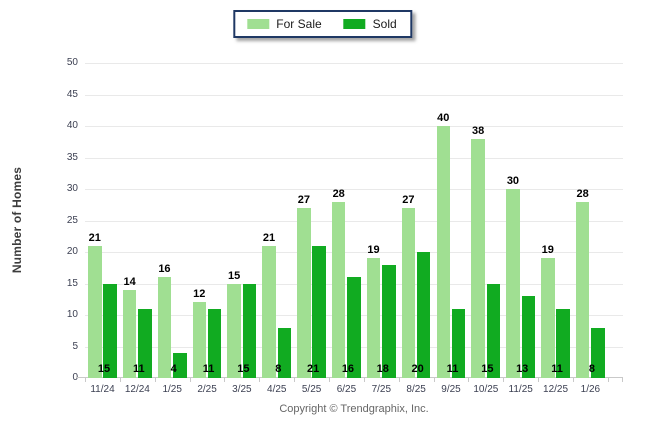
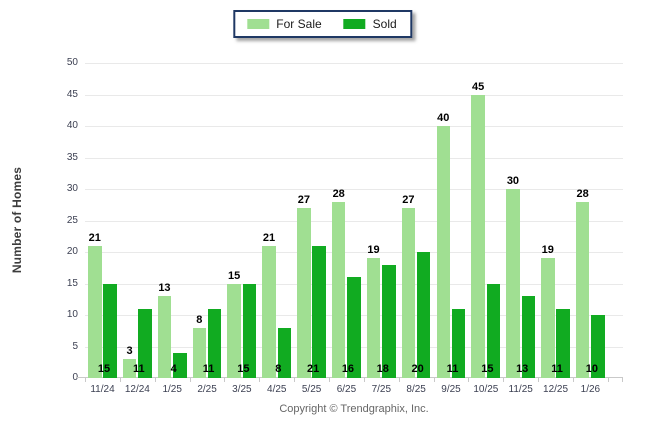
For Sale/12/24: 14 -> 3
For Sale/1/25: 16 -> 13
For Sale/2/25: 12 -> 8
For Sale/10/25: 38 -> 45
Sold/1/26: 8 -> 10
